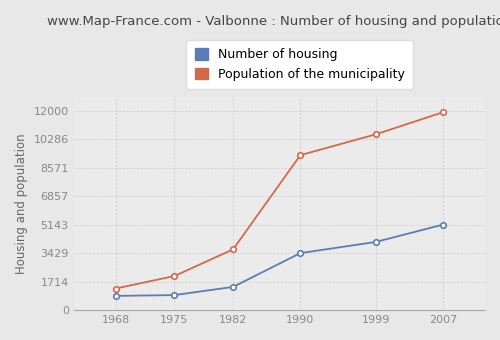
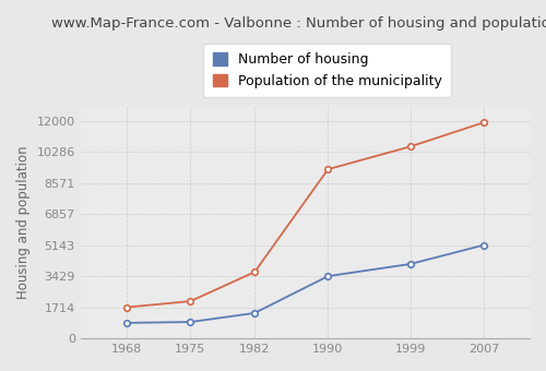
Population of the municipality/1968: 1300 -> 1700
